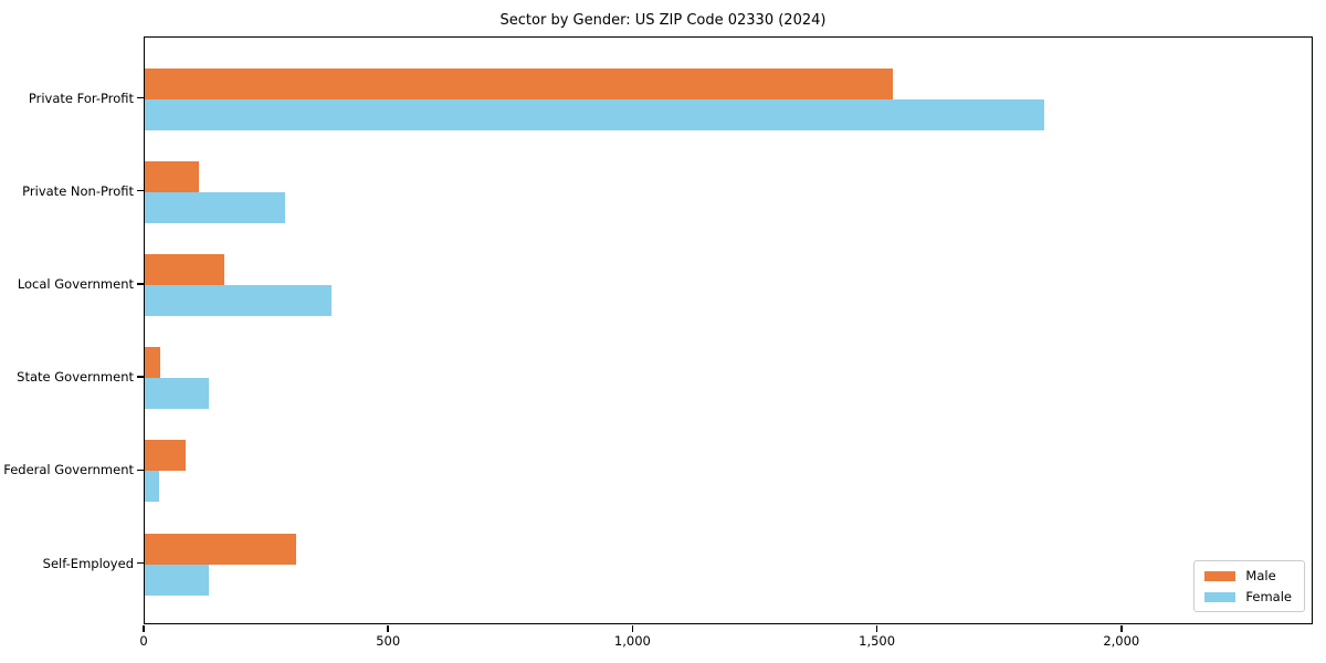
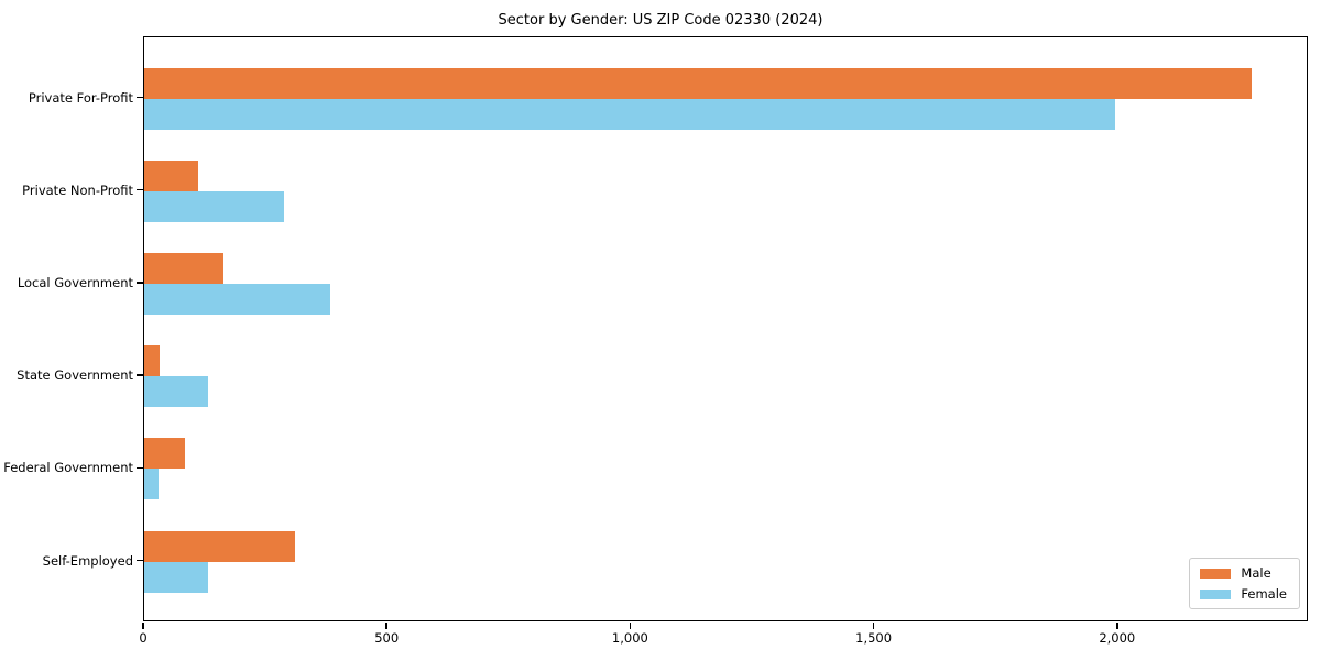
Male/Private For-Profit: 1530 -> 2270
Female/Private For-Profit: 1840 -> 1990
